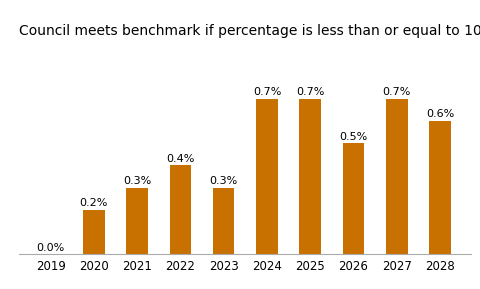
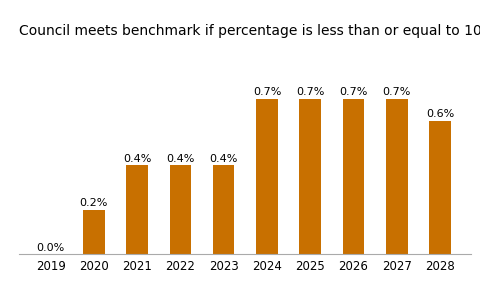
2021: 0.3% -> 0.4%
2023: 0.3% -> 0.4%
2026: 0.5% -> 0.7%
